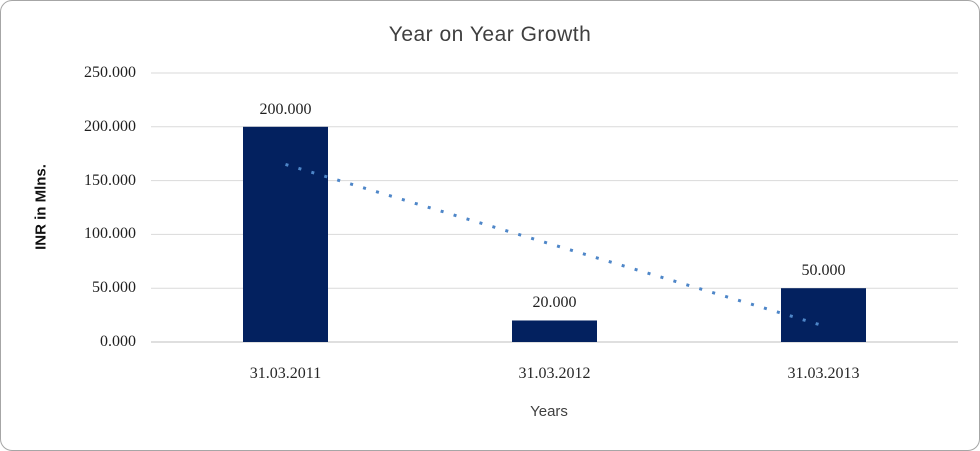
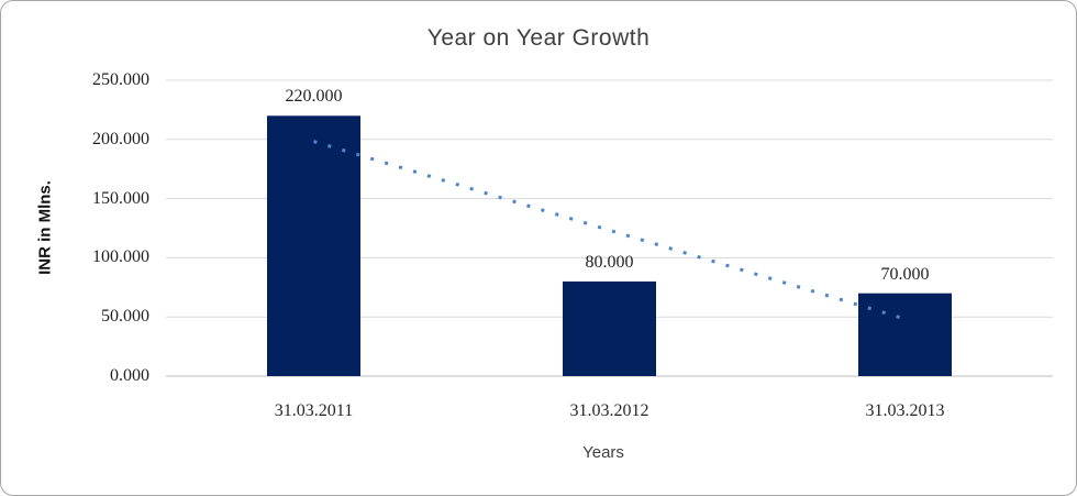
31.03.2011: 200.000 -> 220.000
31.03.2012: 20.000 -> 80.000
31.03.2013: 50.000 -> 70.000
